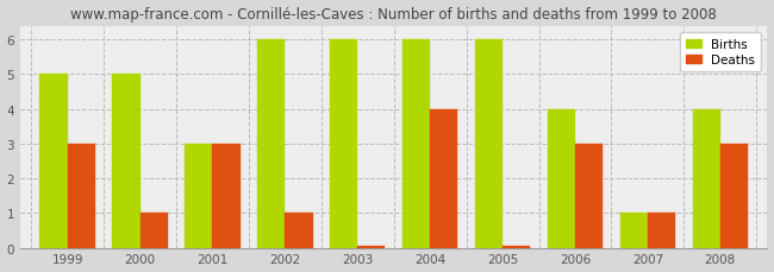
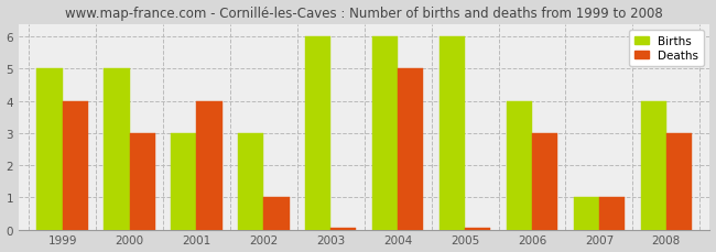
Deaths/1999: 3.00 -> 4.00
Deaths/2000: 1.00 -> 3.00
Deaths/2001: 3.00 -> 4.00
Births/2002: 6 -> 3
Deaths/2004: 4.00 -> 5.00
